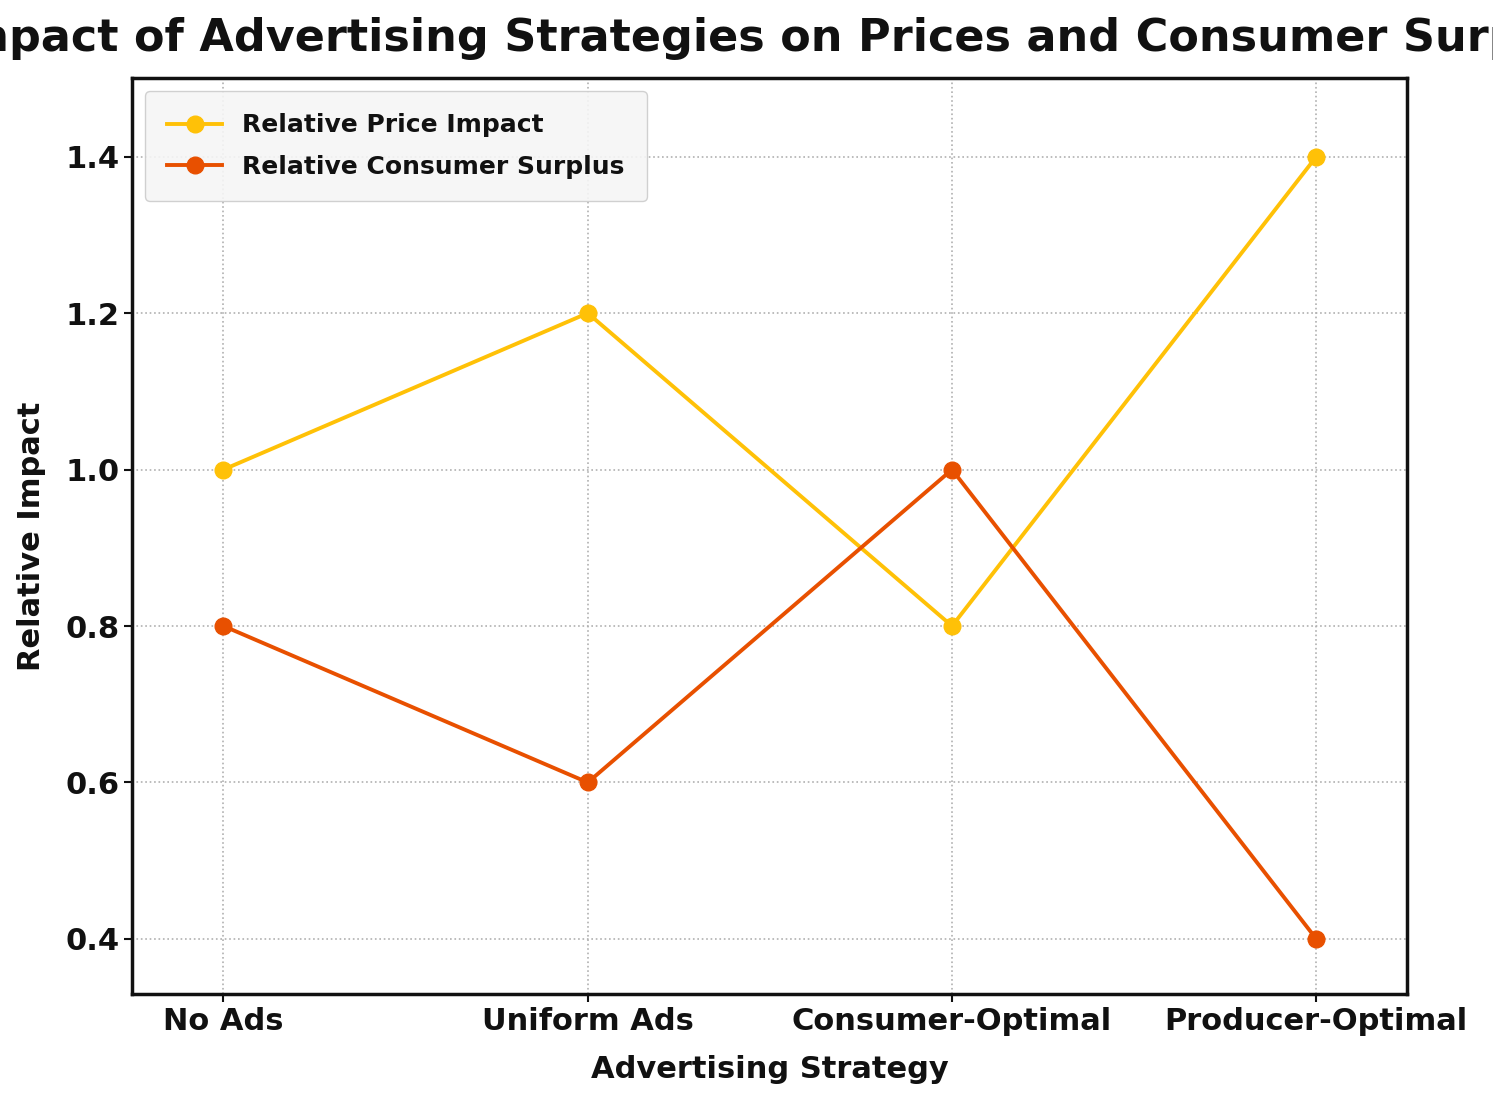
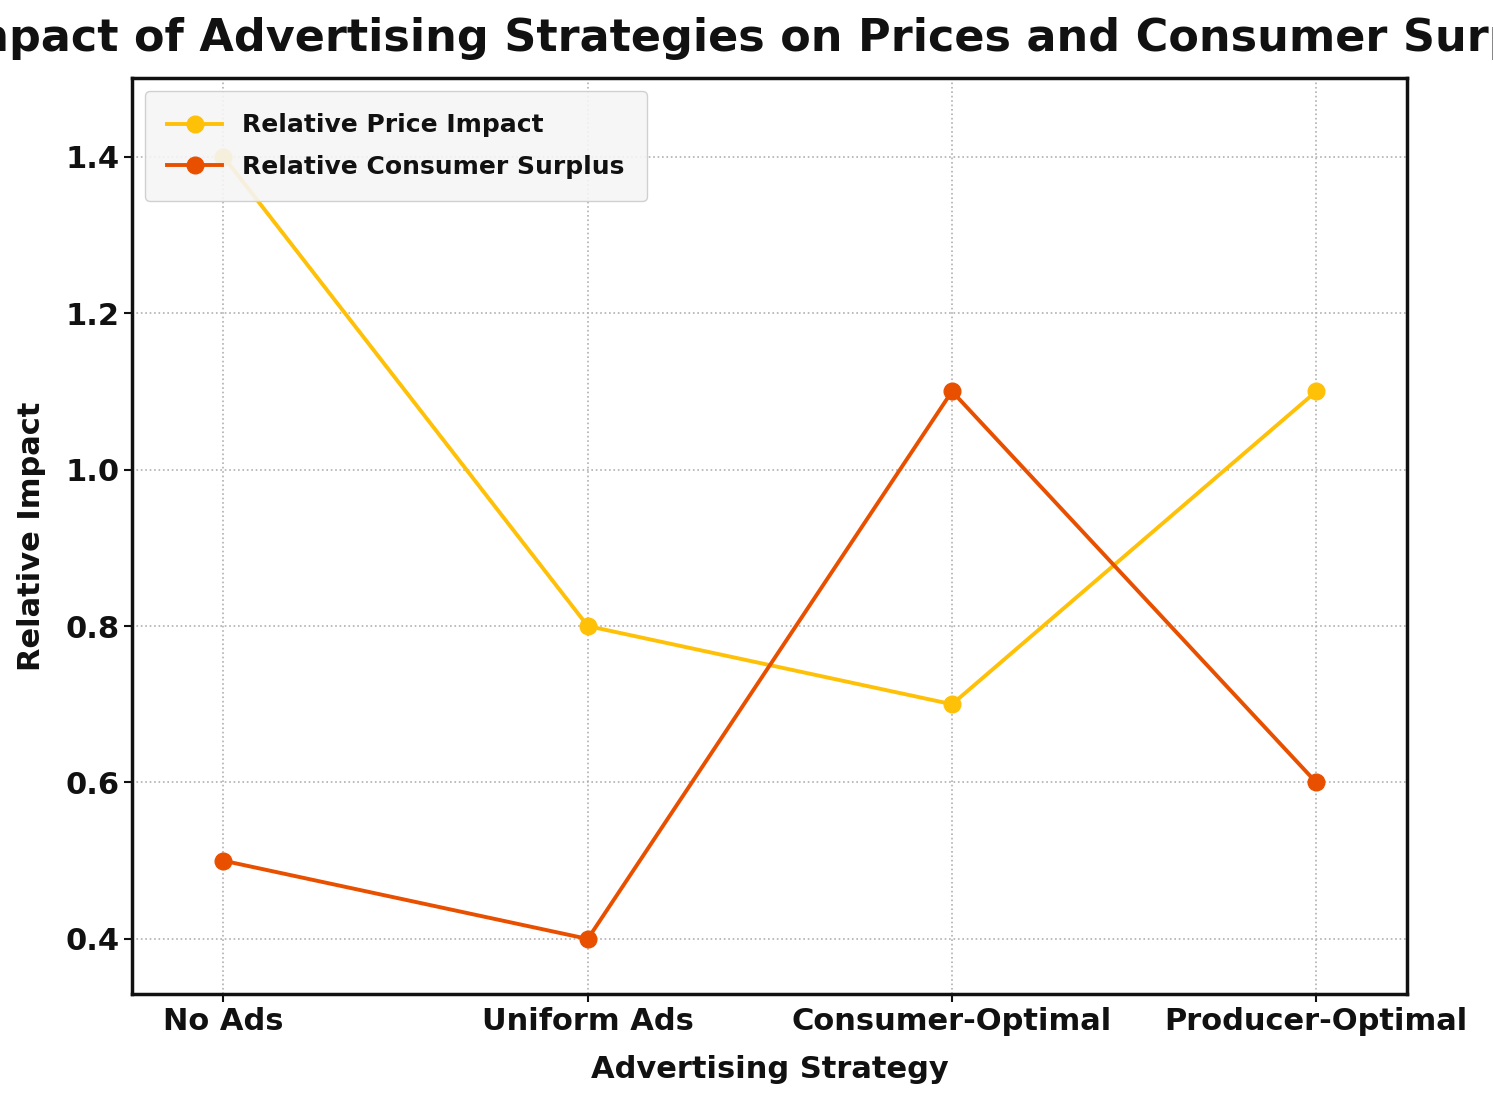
Relative Price Impact/No Ads: 1.0 -> 1.4
Relative Consumer Surplus/No Ads: 0.8 -> 0.5
Relative Price Impact/Uniform Ads: 1.2 -> 0.8
Relative Consumer Surplus/Uniform Ads: 0.6 -> 0.4
Relative Price Impact/Consumer-Optimal: 0.8 -> 0.7
Relative Consumer Surplus/Consumer-Optimal: 1.0 -> 1.1
Relative Price Impact/Producer-Optimal: 1.4 -> 1.1
Relative Consumer Surplus/Producer-Optimal: 0.4 -> 0.6
